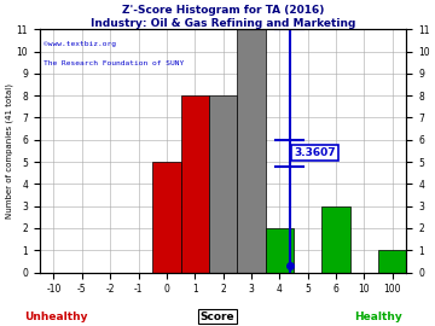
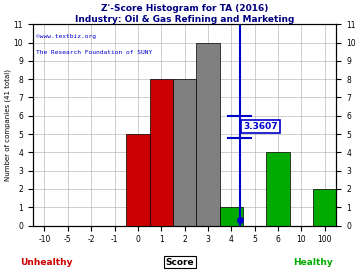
3: 11 -> 10
4: 2 -> 1
6: 3 -> 4
100: 1 -> 2
